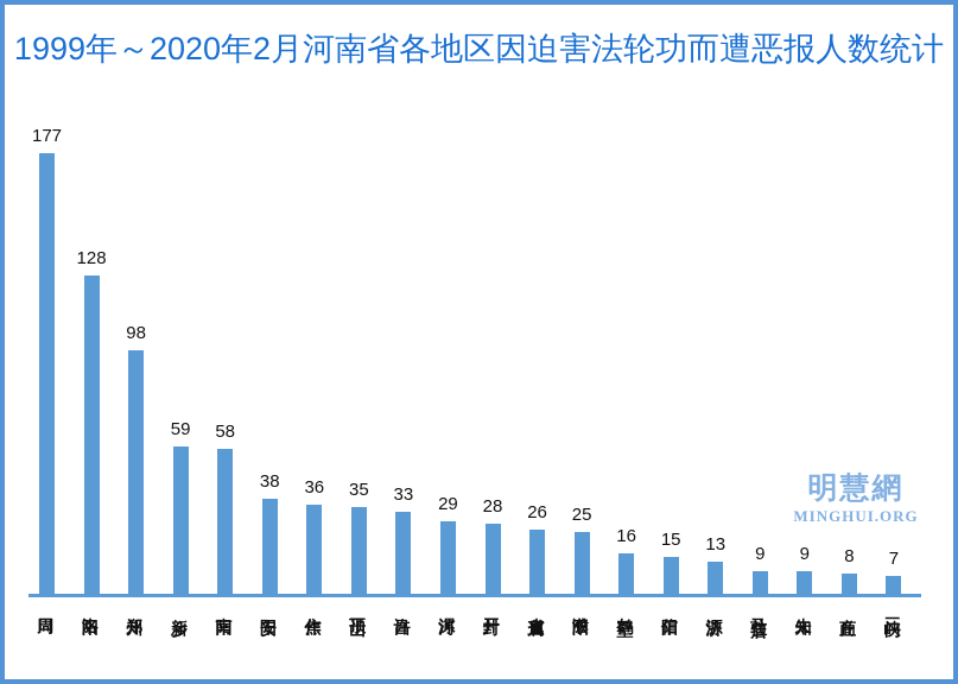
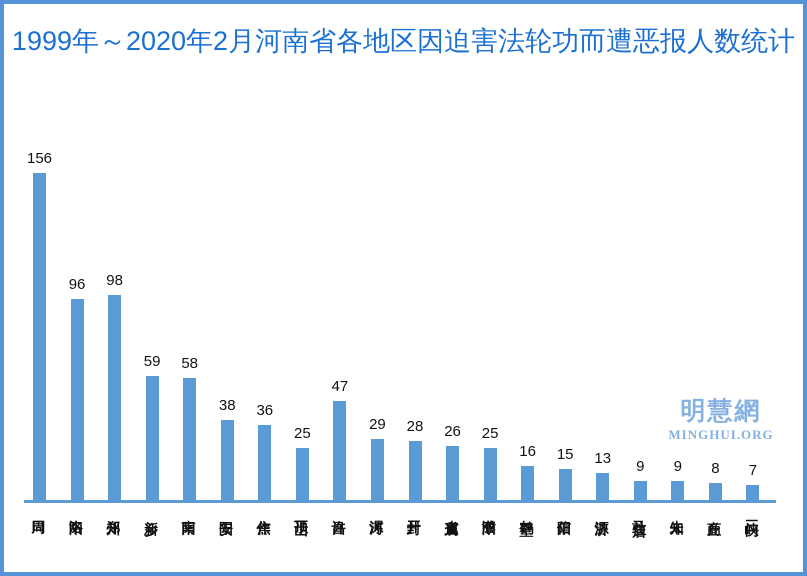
周口: 177 -> 156
洛阳: 128 -> 96
平顶山: 35 -> 25
许昌: 33 -> 47
